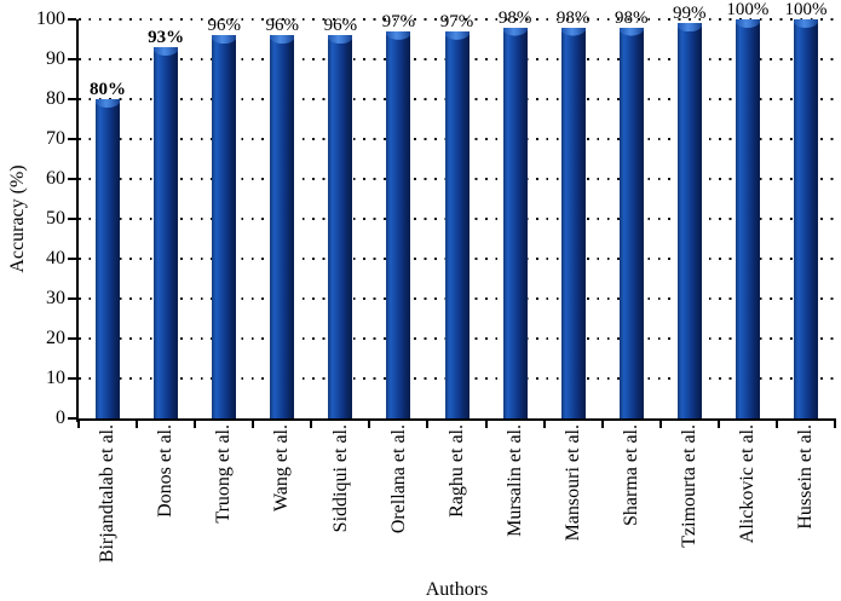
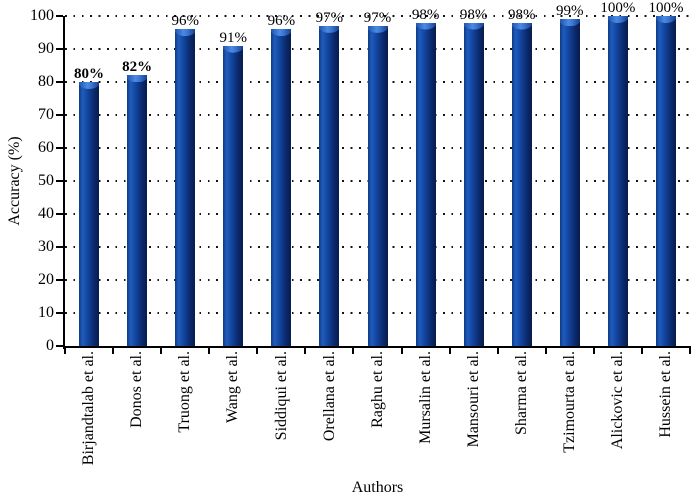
Donos et al.: 93% -> 82%
Wang et al.: 96% -> 91%
